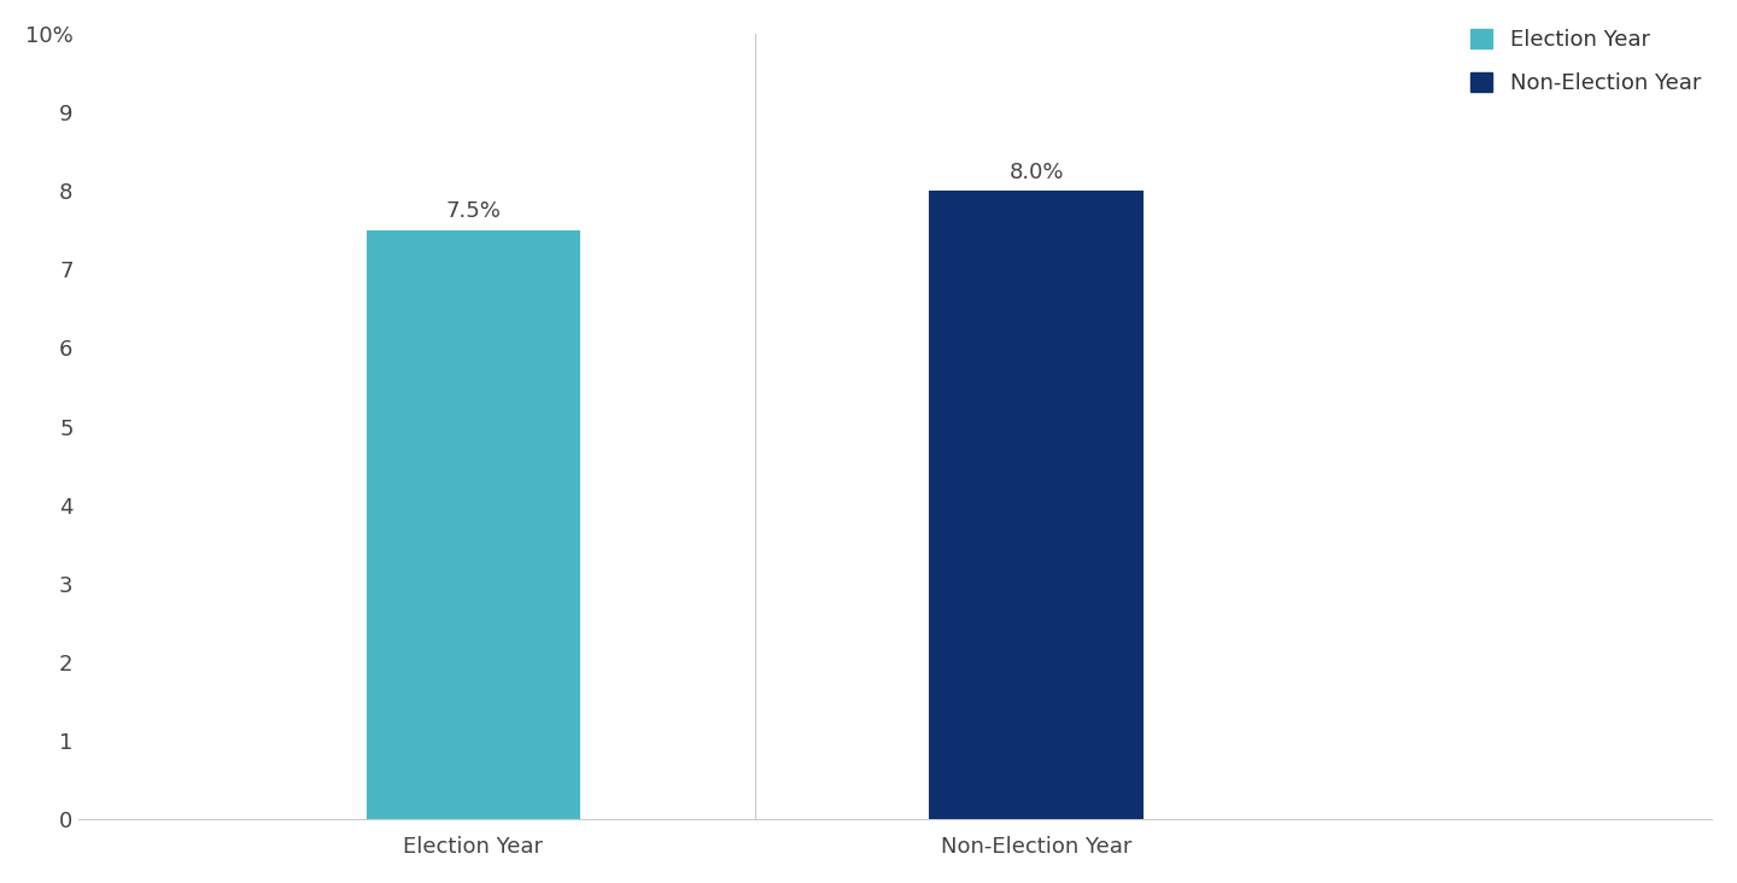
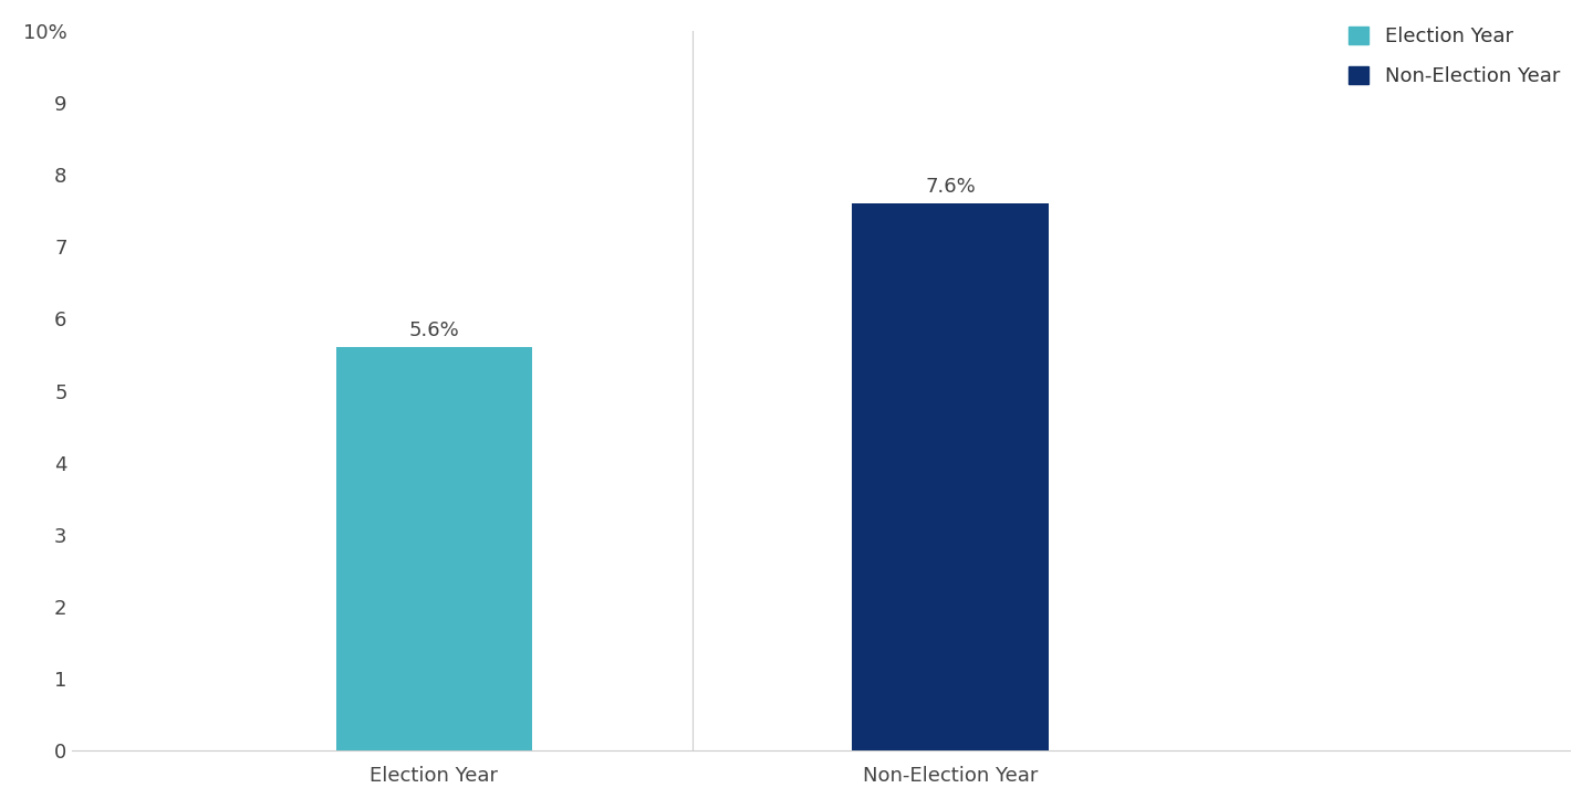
Election Year: 7.5% -> 5.6%
Non-Election Year: 8.0% -> 7.6%
